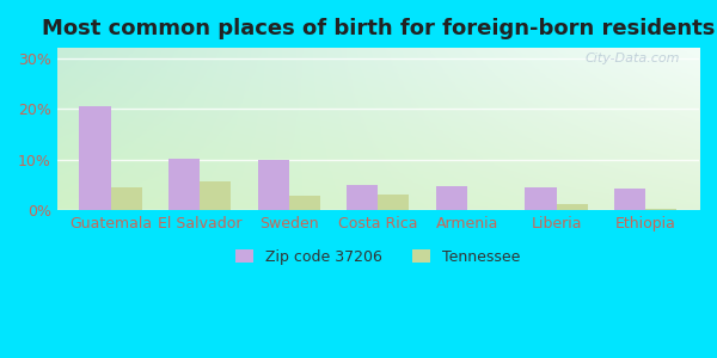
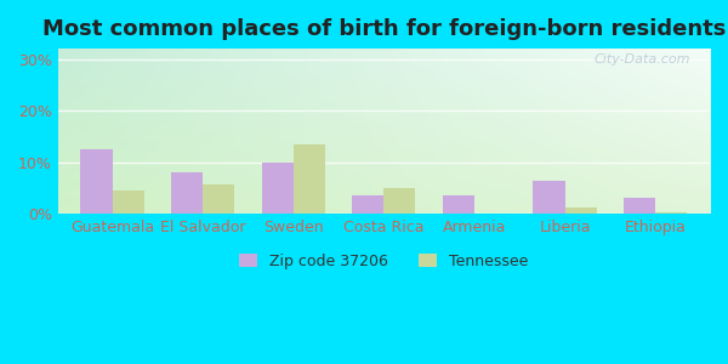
Zip code 37206/Guatemala: 20.5% -> 12.5%
Zip code 37206/El Salvador: 10.2% -> 8.0%
Tennessee/Sweden: 2.8% -> 13.5%
Zip code 37206/Costa Rica: 5.0% -> 3.5%
Tennessee/Costa Rica: 3.0% -> 5.0%
Zip code 37206/Armenia: 4.8% -> 3.5%
Zip code 37206/Liberia: 4.6% -> 6.5%
Zip code 37206/Ethiopia: 4.3% -> 3.0%
